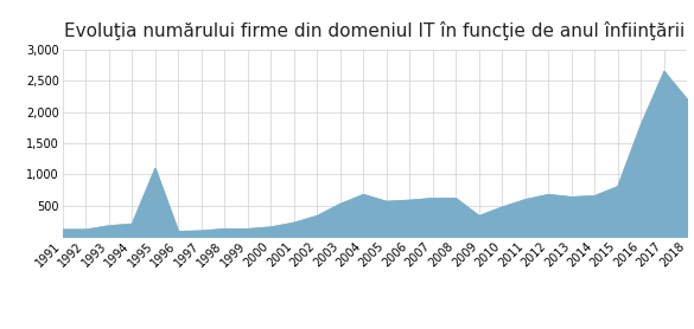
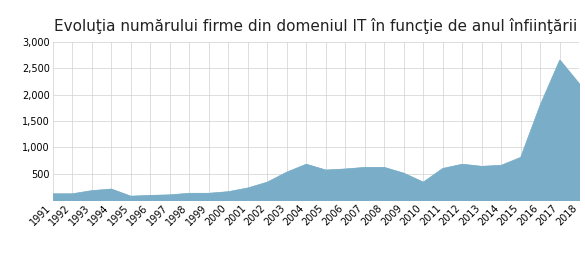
1995: 1,100 -> 80
2009: 340 -> 510
2010: 480 -> 340
